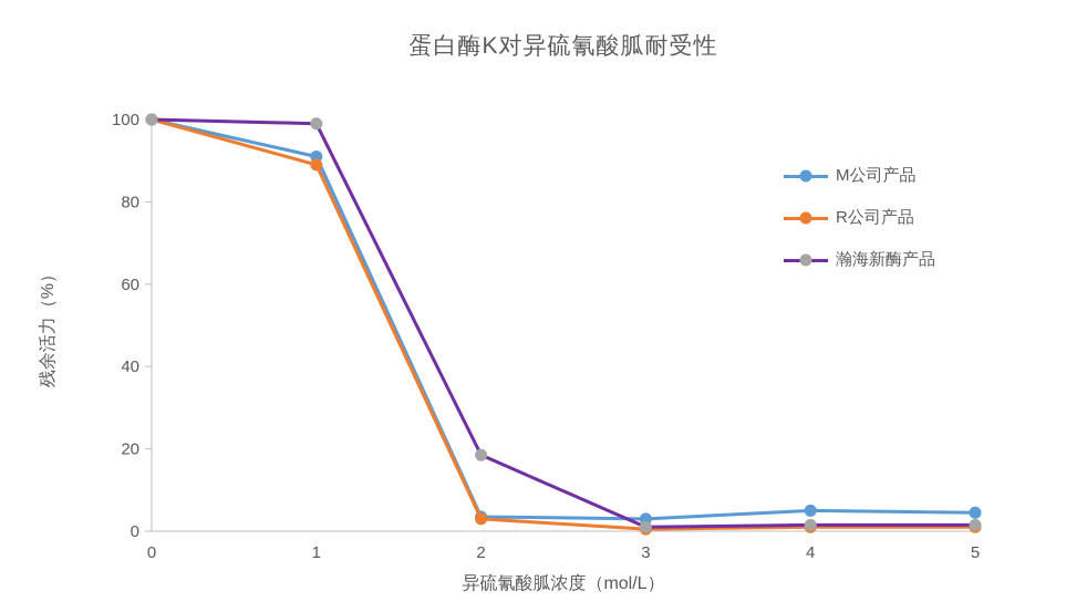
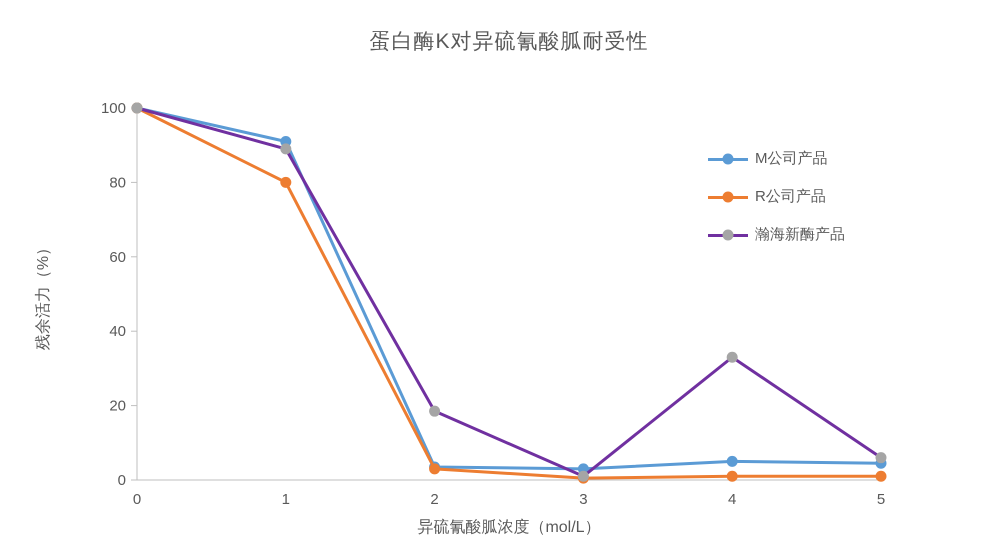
R公司产品/1: 89 -> 80
瀚海新酶产品/1: 99 -> 89
瀚海新酶产品/4: 2 -> 33
瀚海新酶产品/5: 2 -> 6
